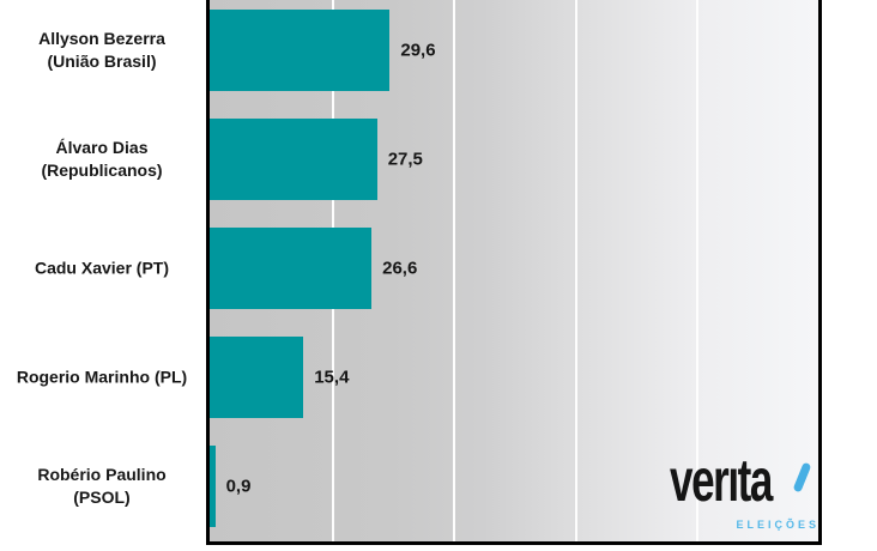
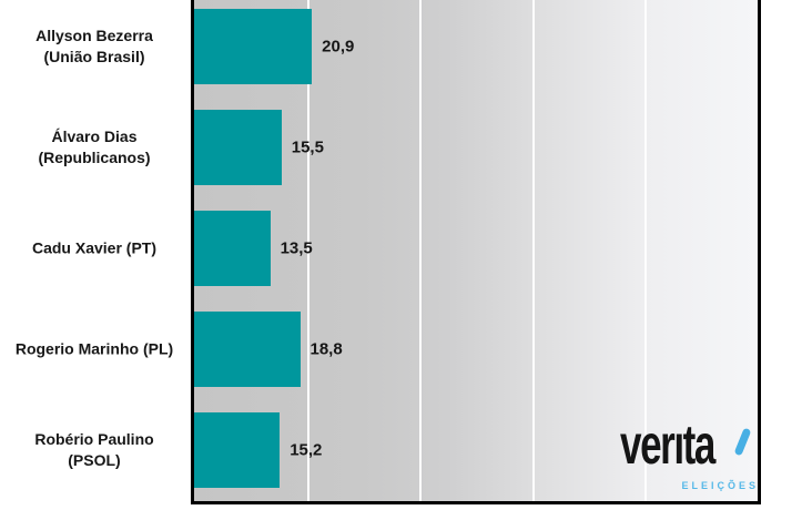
Allyson Bezerra (União Brasil): 29,6 -> 20,9
Álvaro Dias (Republicanos): 27,5 -> 15,5
Cadu Xavier (PT): 26,6 -> 13,5
Rogerio Marinho (PL): 15,4 -> 18,8
Robério Paulino (PSOL): 0,9 -> 15,2
